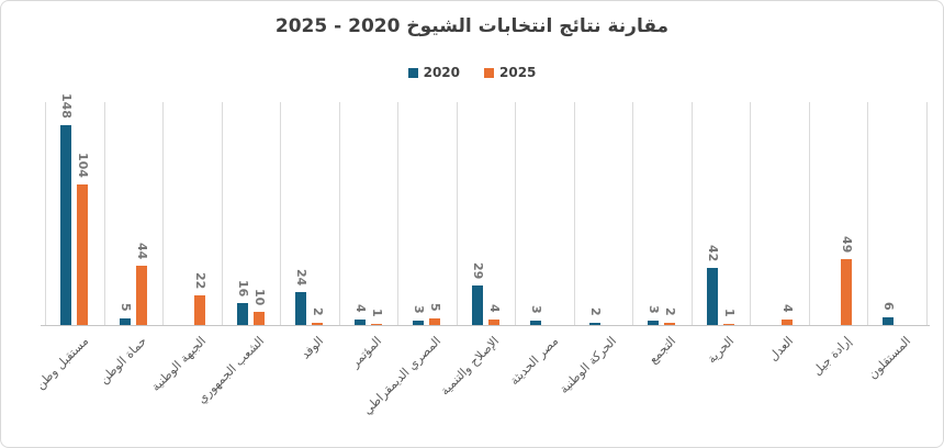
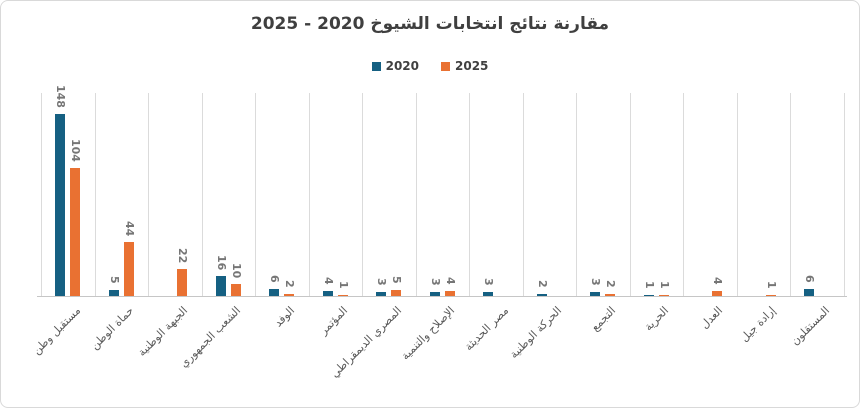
2020/الوفد: 24 -> 6
2020/الإصلاح والتنمية: 29 -> 3
2020/الحرية: 42 -> 1
2025/إرادة جيل: 49 -> 1
